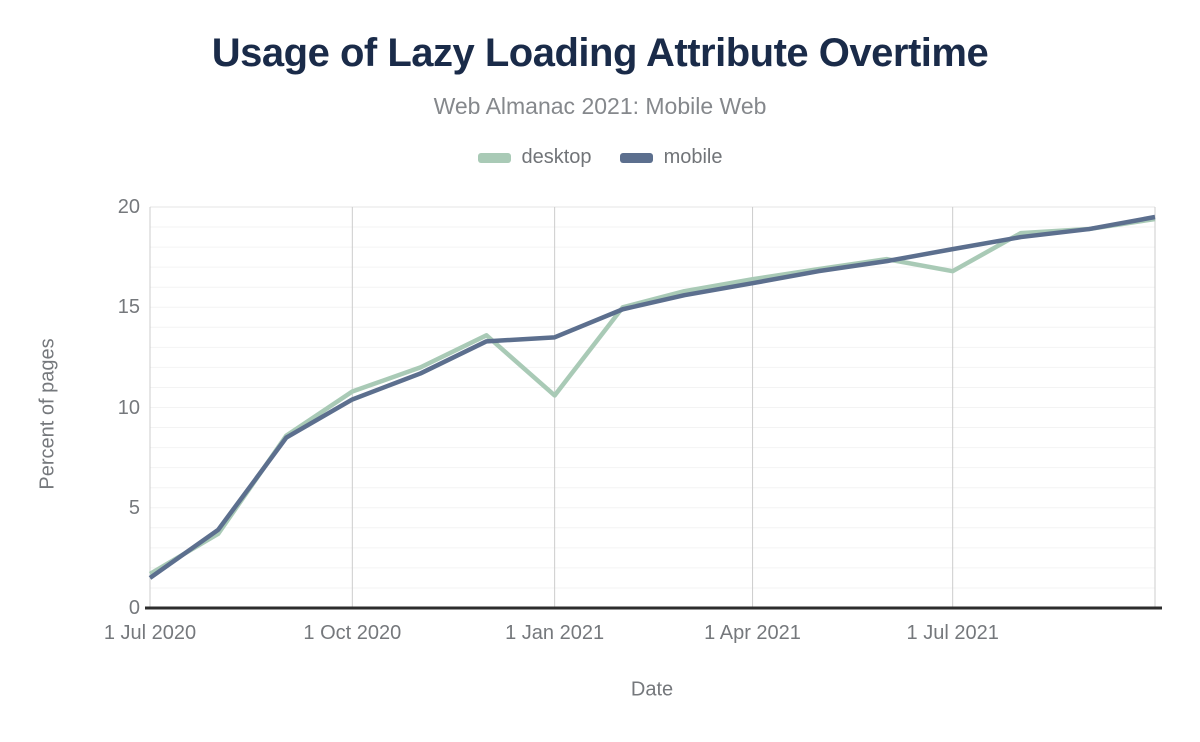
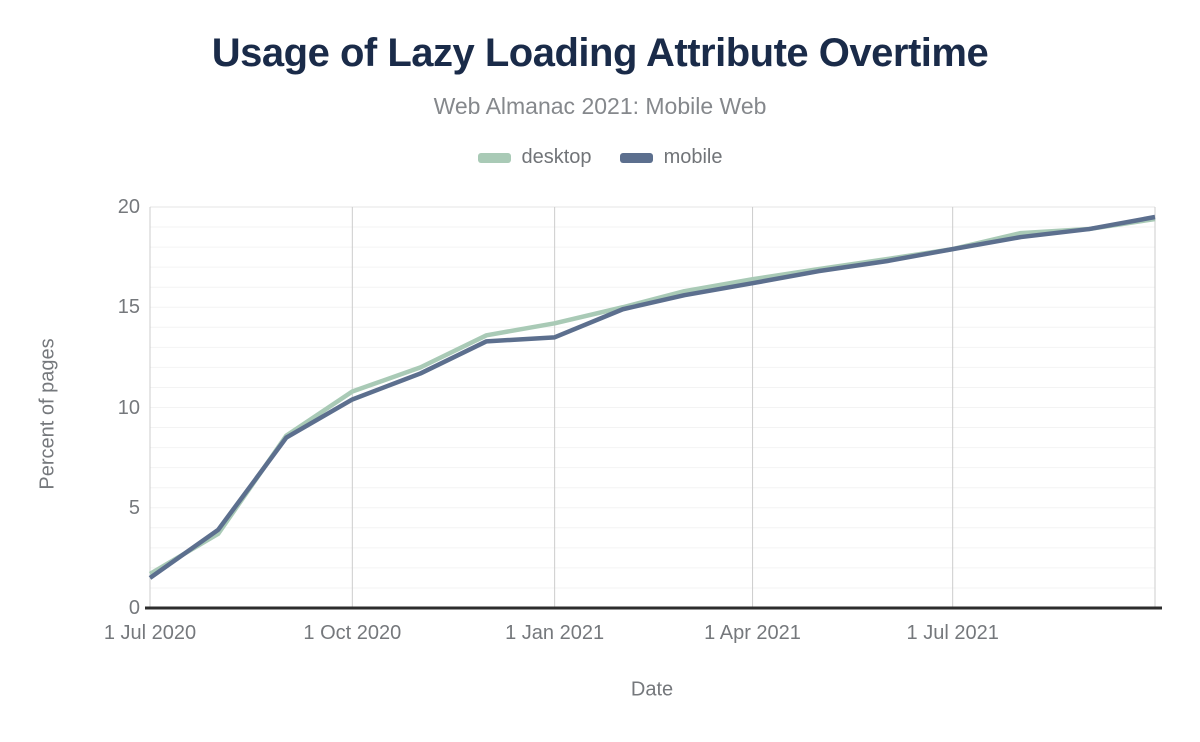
desktop/1 Jan 2021: 10.6 -> 14.2
desktop/1 Jul 2021: 16.8 -> 17.9
